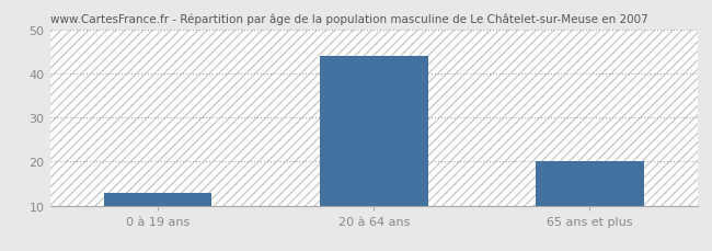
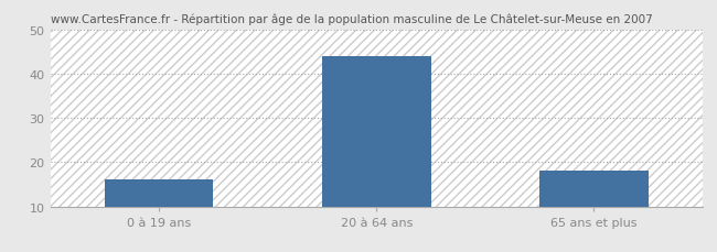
0 à 19 ans: 13 -> 16
65 ans et plus: 20 -> 18
